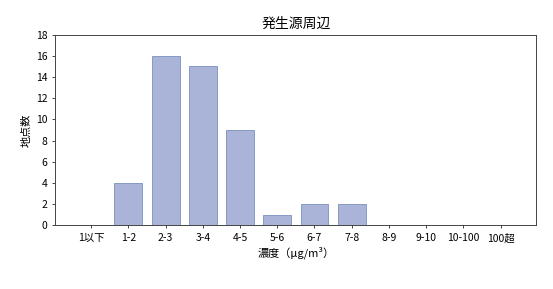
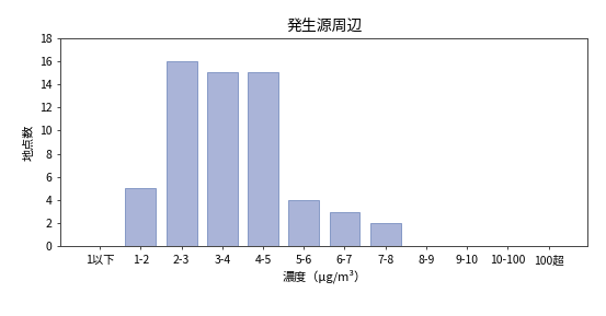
1-2: 4 -> 5
4-5: 9 -> 15
5-6: 1 -> 4
6-7: 2 -> 3
